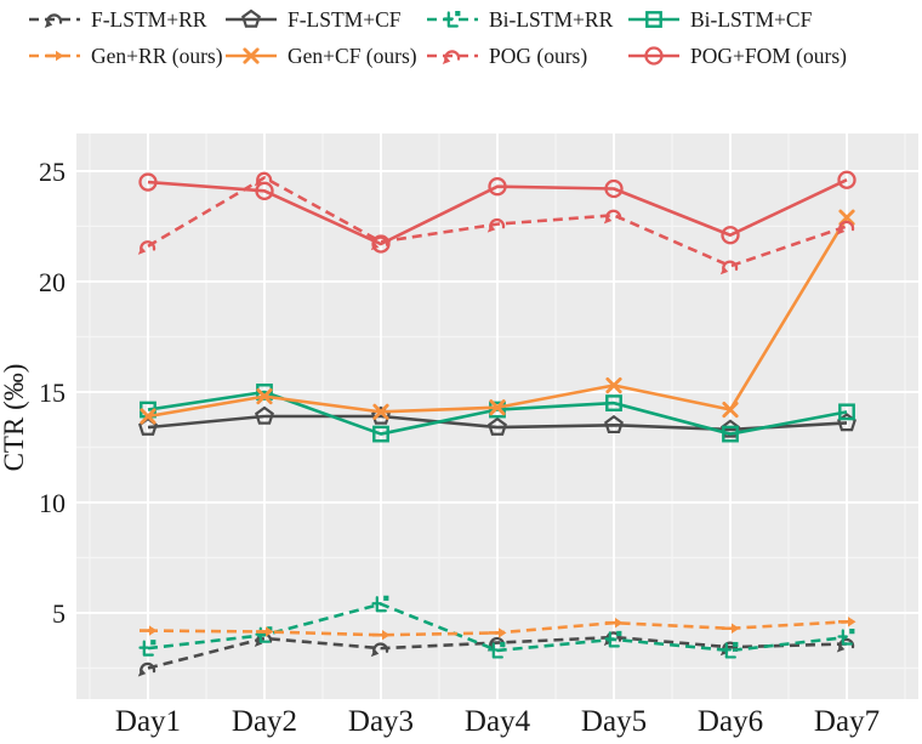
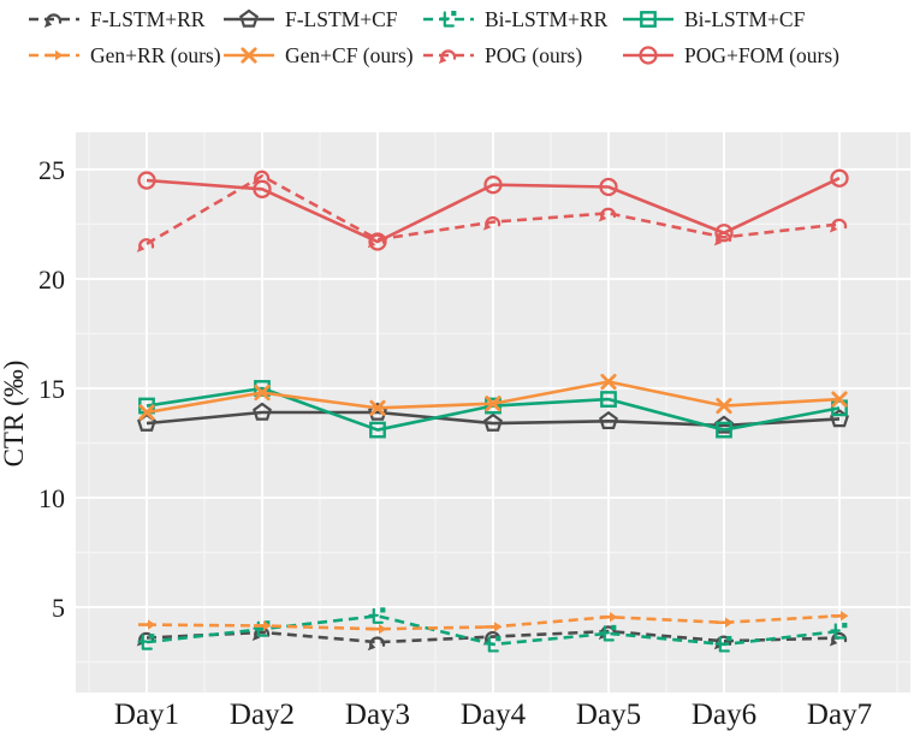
F-LSTM+RR/Day1: 2.5 -> 3.6
Bi-LSTM+RR/Day3: 5.4 -> 4.6
POG (ours)/Day6: 20.7 -> 21.9
Gen+CF (ours)/Day7: 22.9 -> 14.5
